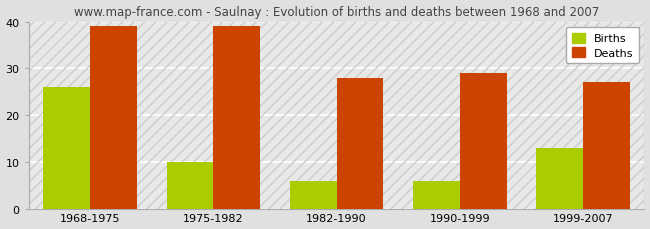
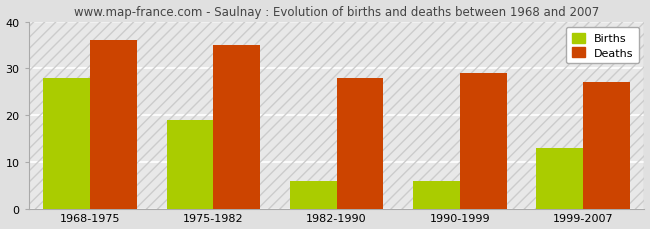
Births/1968-1975: 26 -> 28
Deaths/1968-1975: 39 -> 36
Births/1975-1982: 10 -> 19
Deaths/1975-1982: 39 -> 35
